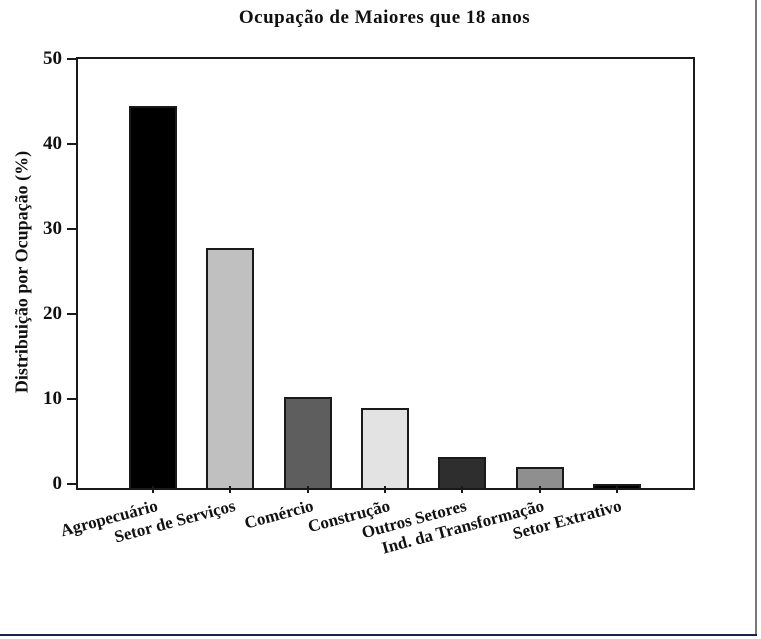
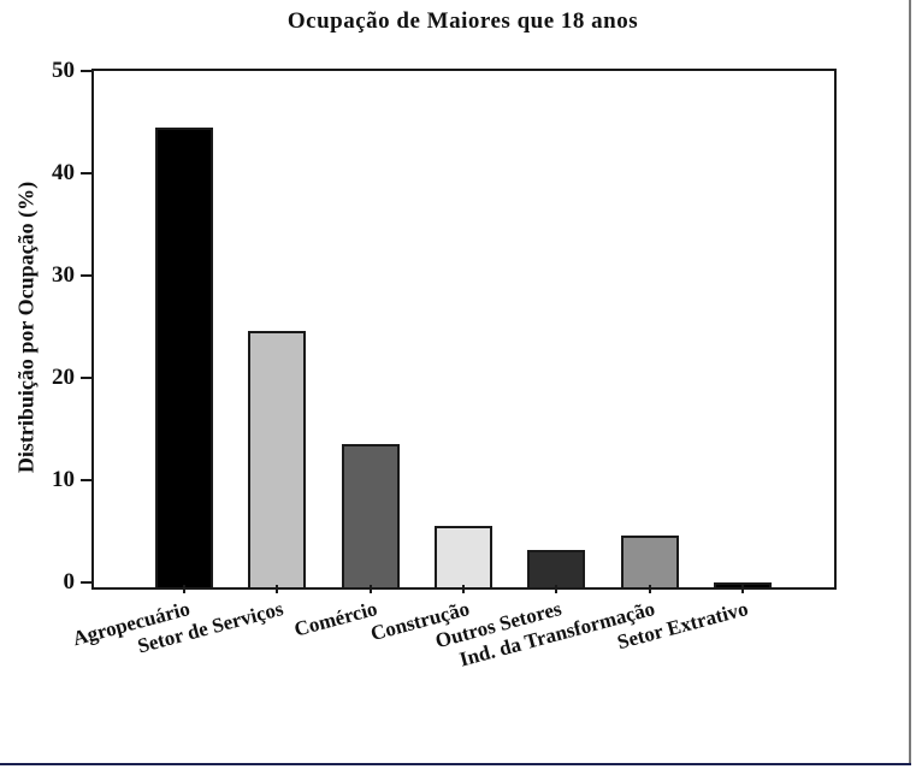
Setor de Serviços: 28 -> 25
Comércio: 11 -> 14
Construção: 9 -> 6
Ind. da Transformação: 2 -> 5
